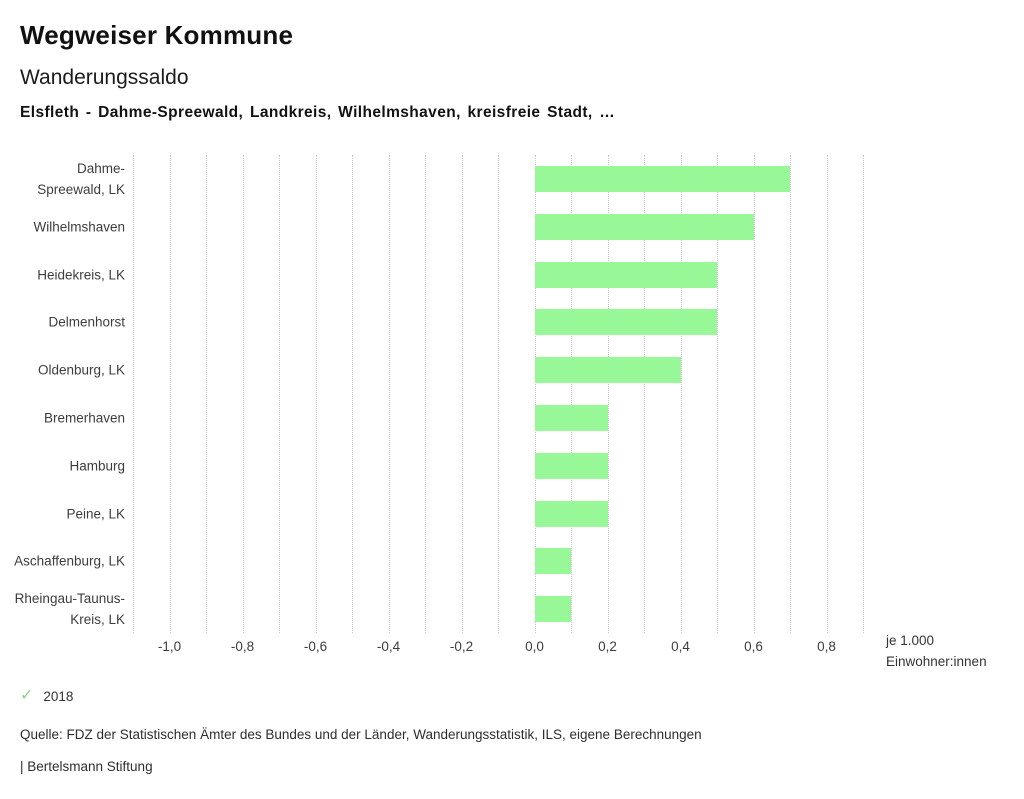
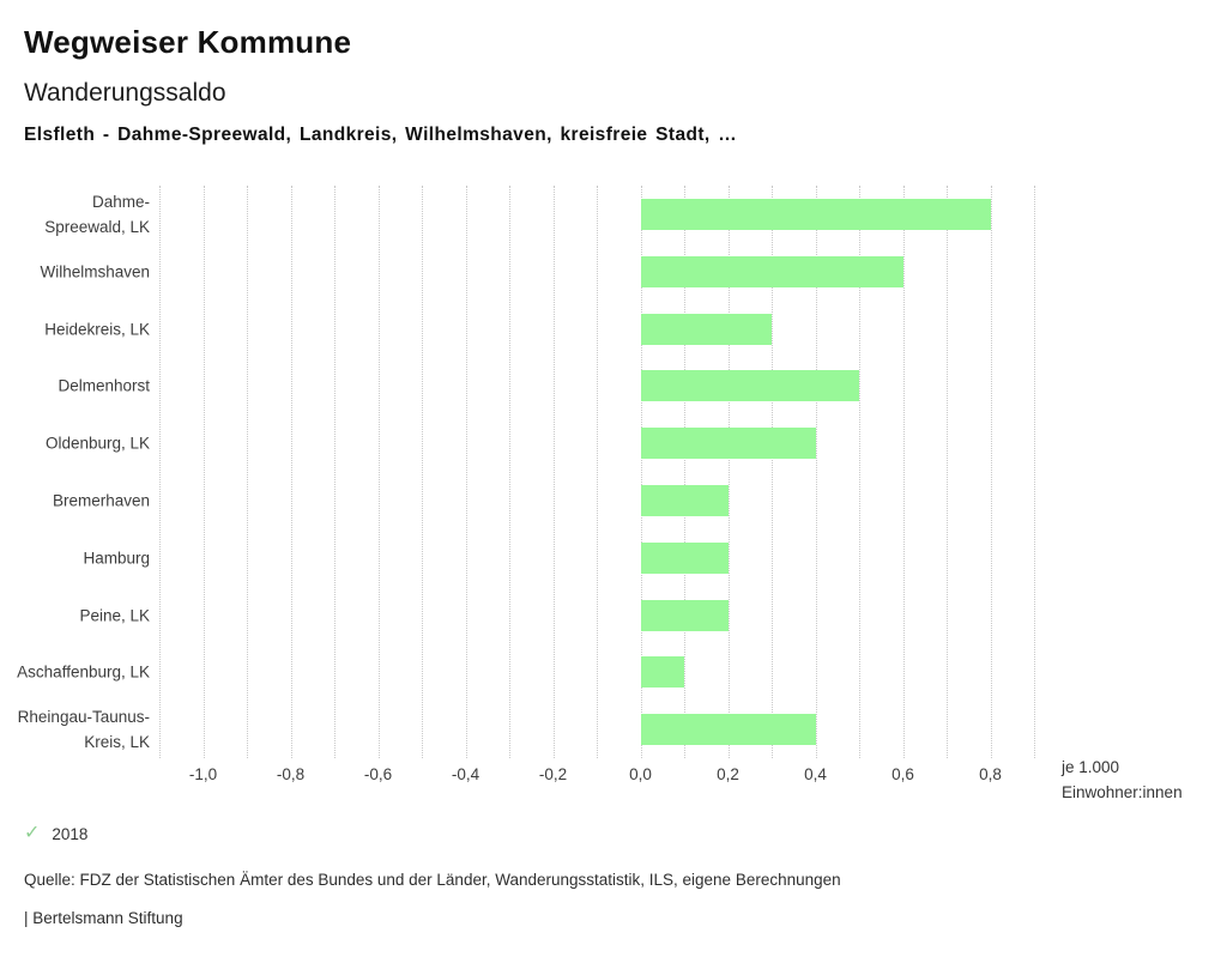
Dahme-Spreewald, LK: 0,7 -> 0,8
Heidekreis, LK: 0,5 -> 0,3
Rheingau-Taunus-Kreis, LK: 0,1 -> 0,4
